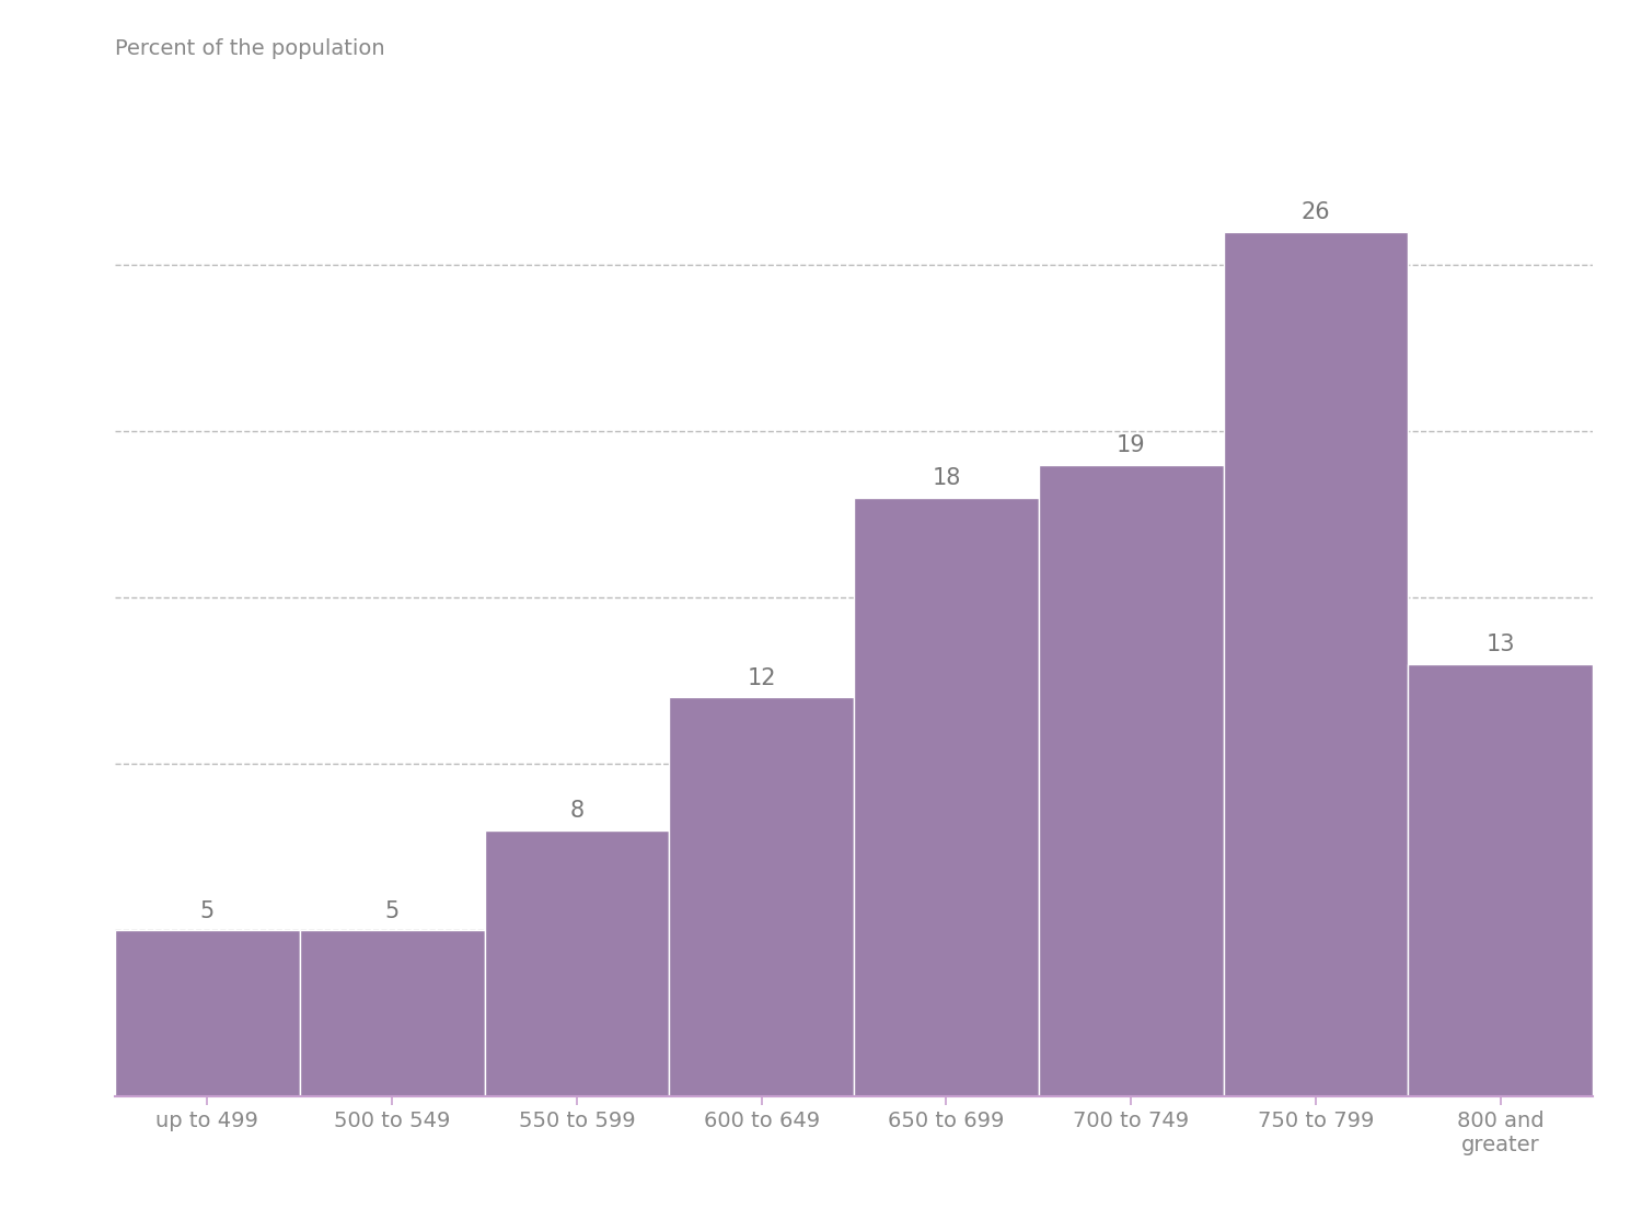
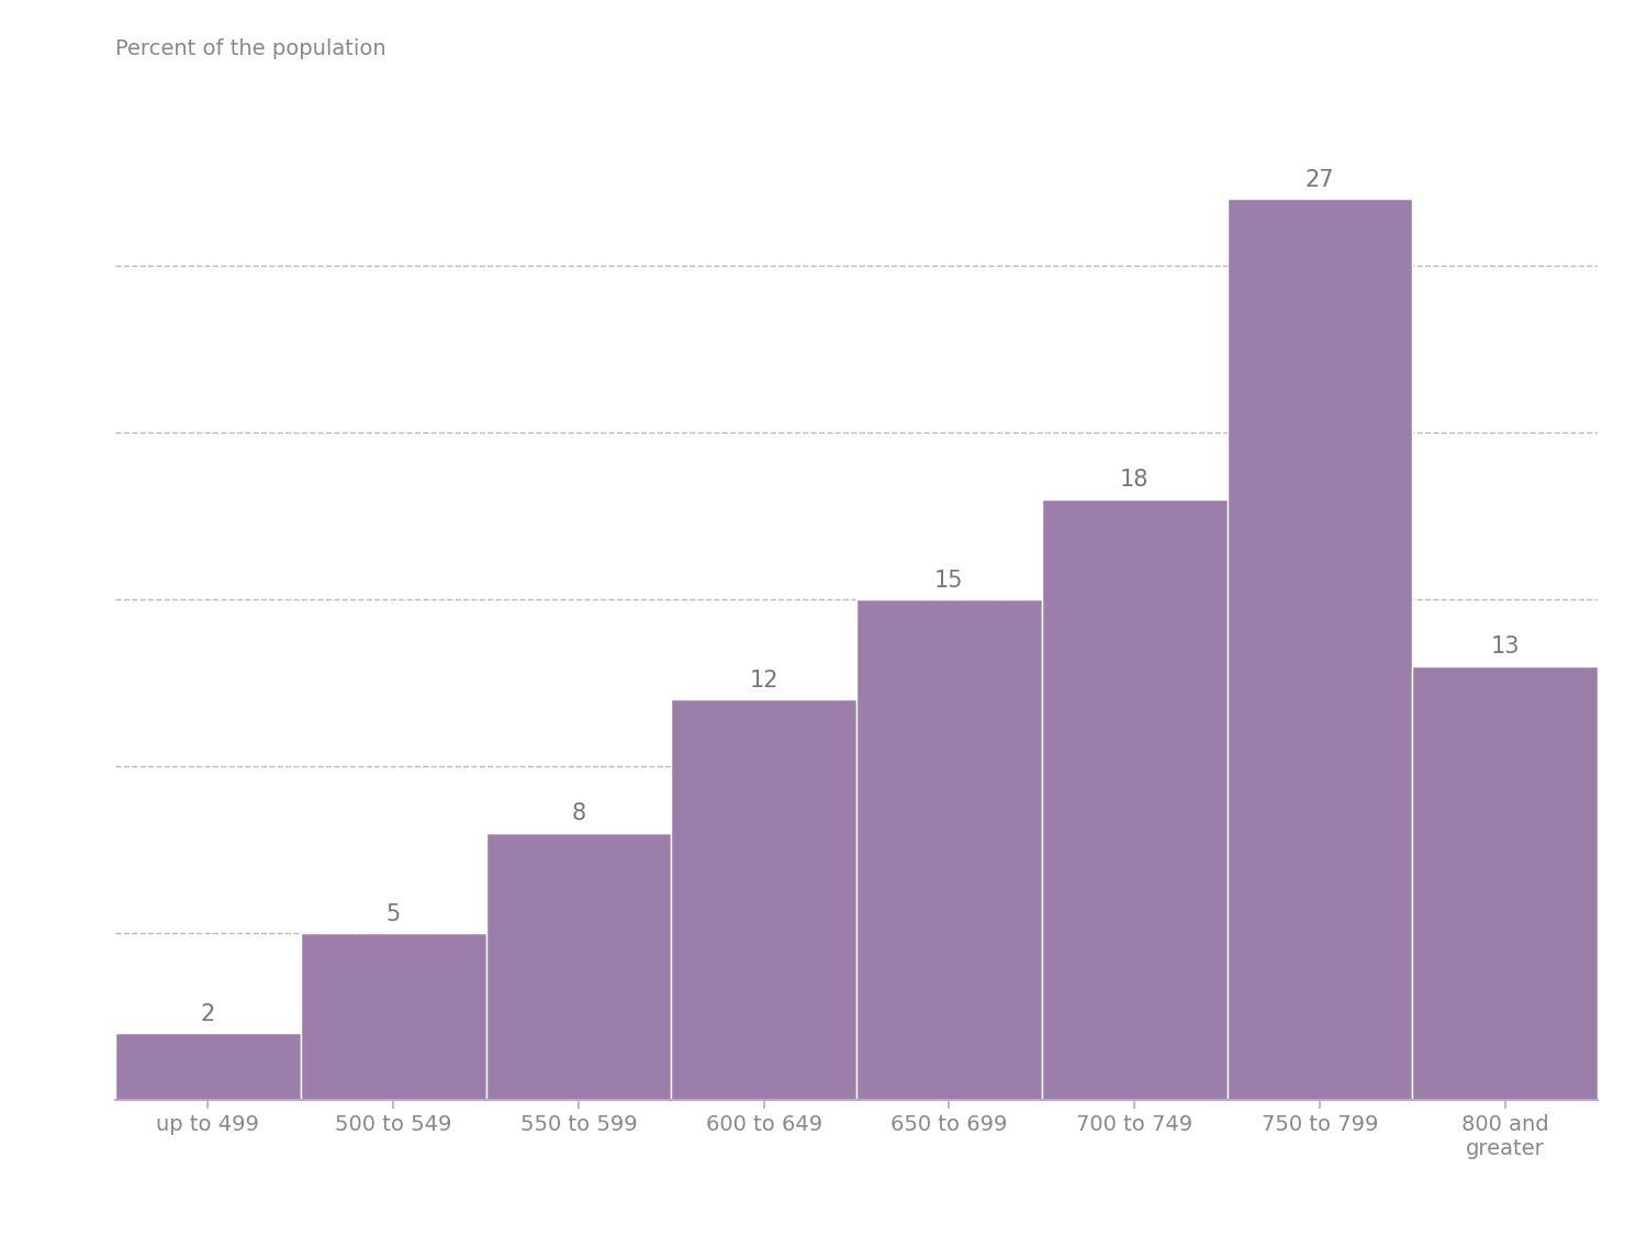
up to 499: 5 -> 2
650 to 699: 18 -> 15
700 to 749: 19 -> 18
750 to 799: 26 -> 27
